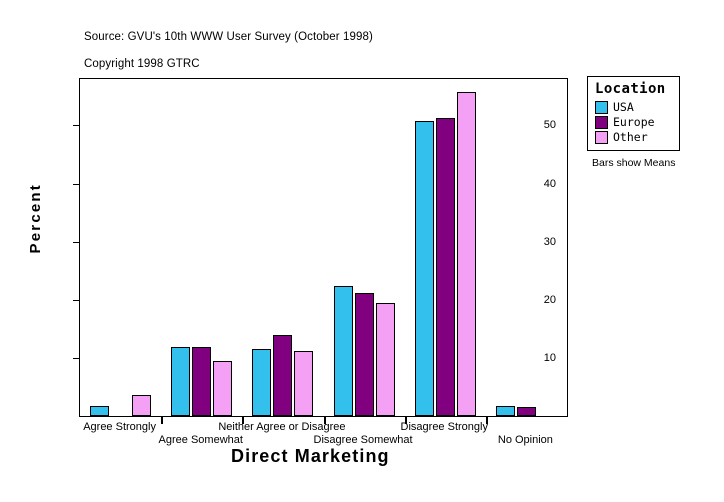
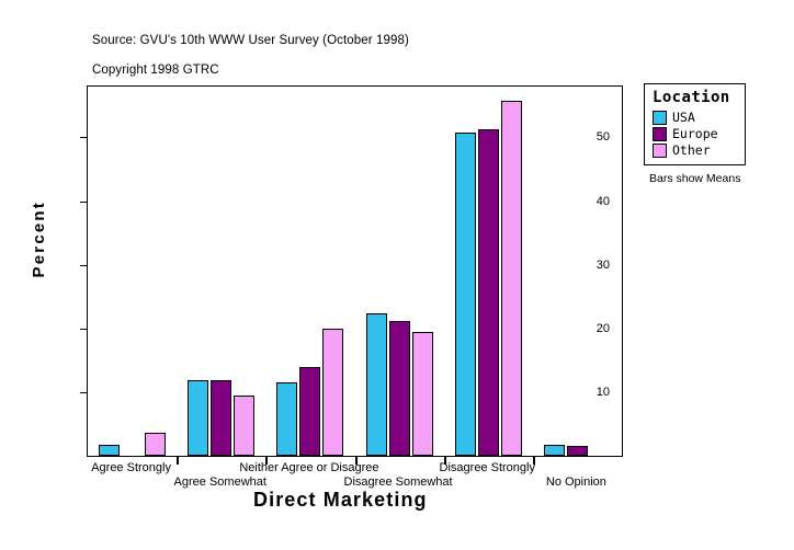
Other/Neither Agree or Disagree: 11 -> 20
